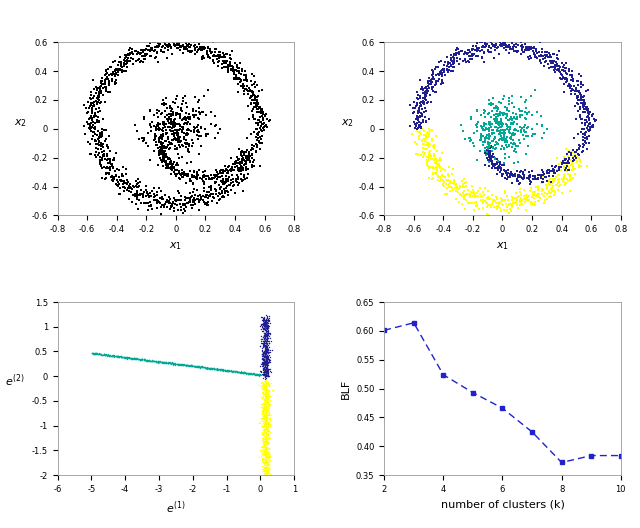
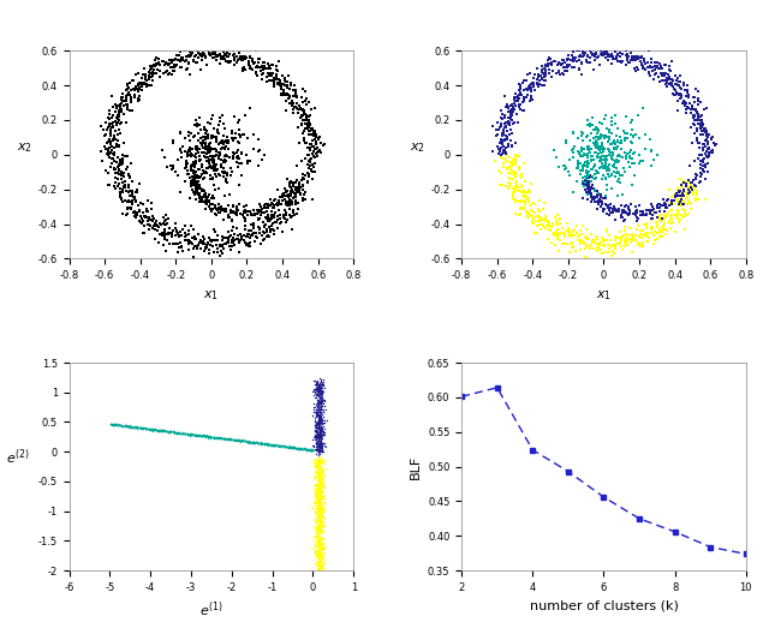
6: 0.466 -> 0.456
8: 0.372 -> 0.406
10: 0.384 -> 0.374
